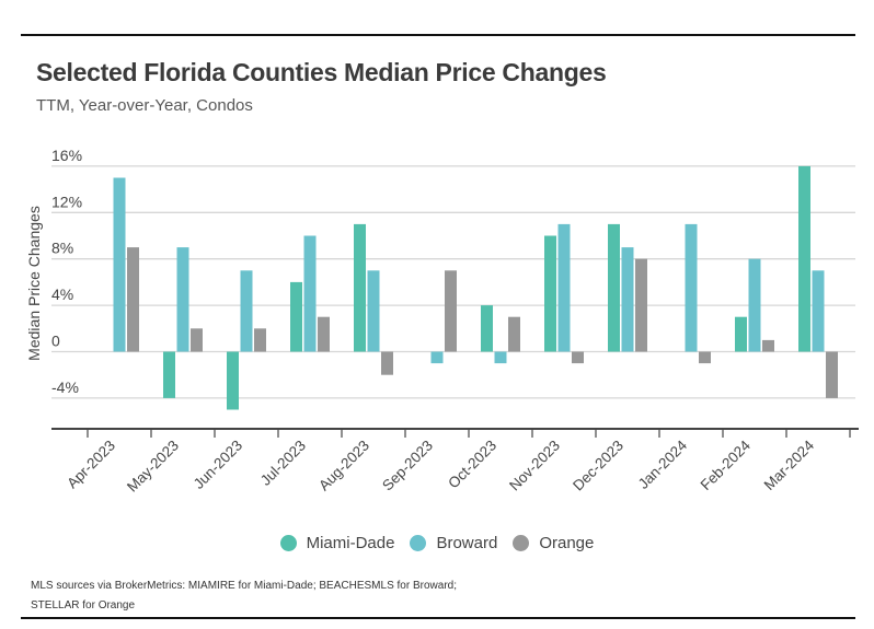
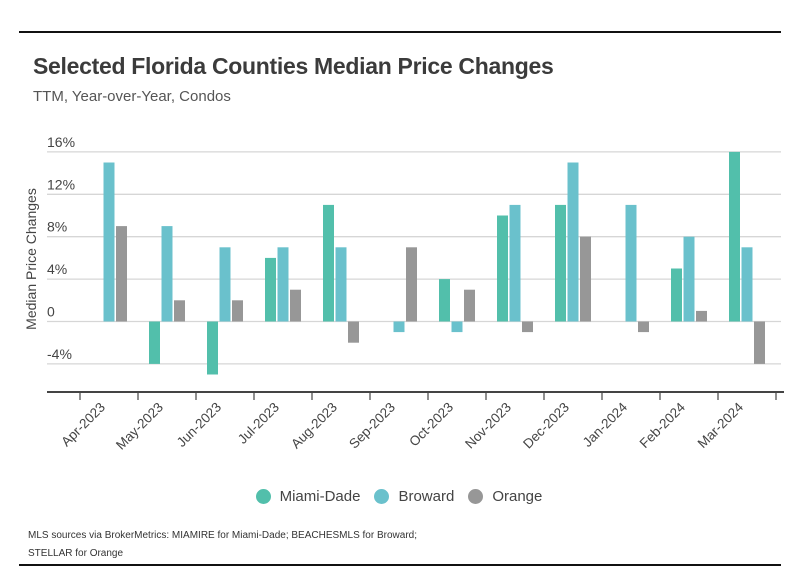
Broward/Jul-2023: 10% -> 7%
Broward/Dec-2023: 9% -> 15%
Miami-Dade/Feb-2024: 3% -> 5%
